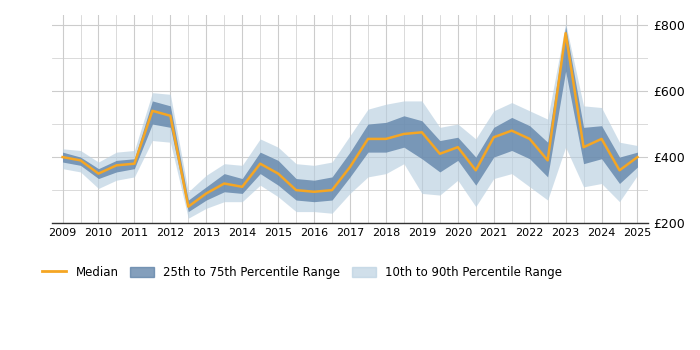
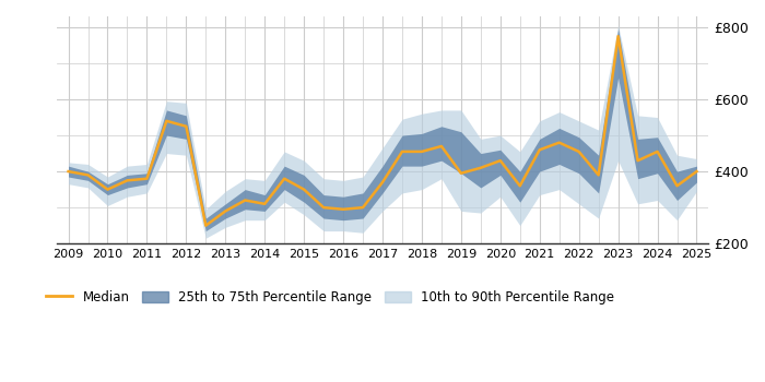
Median/2019: £475 -> £395
